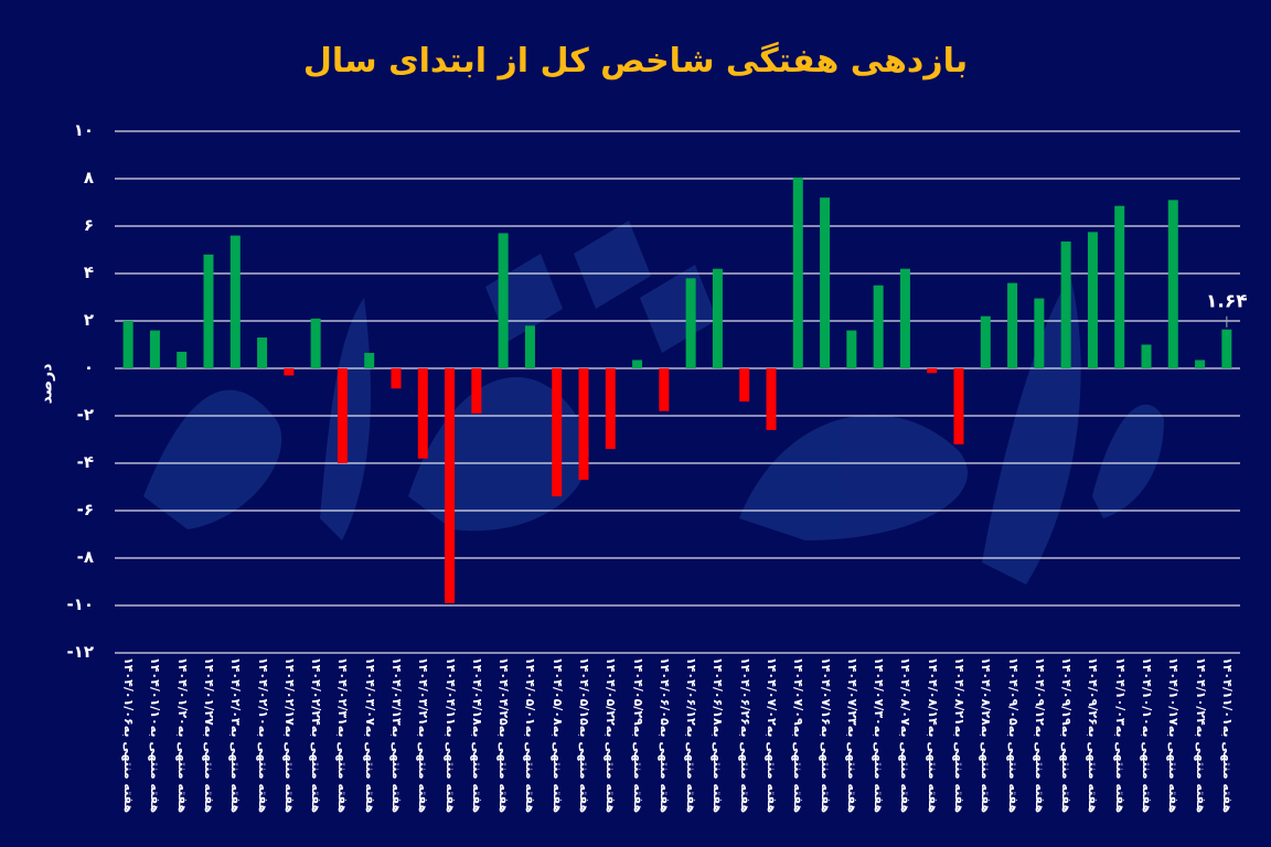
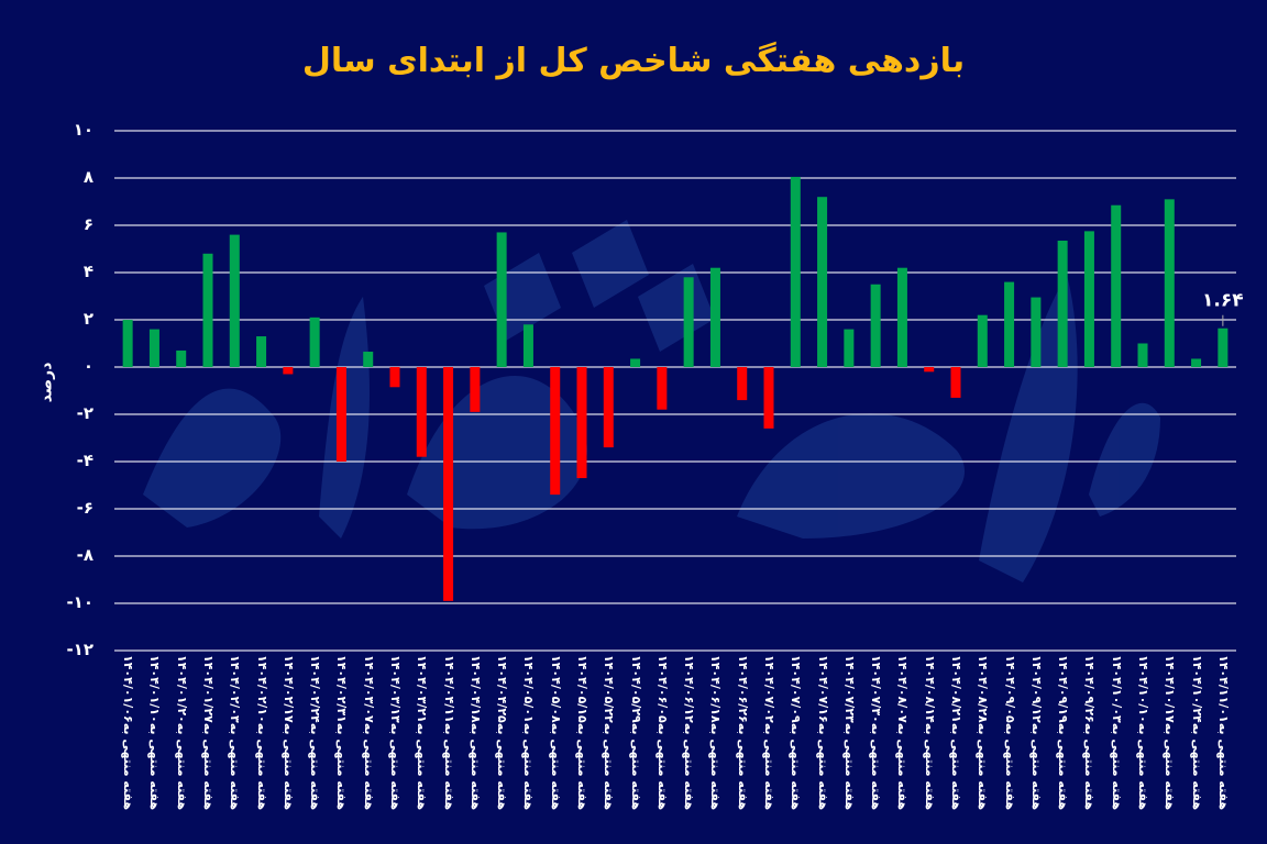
هفته منتهی به۱۴۰۴/۰۸/۲۱: -3.2 -> -1.3
